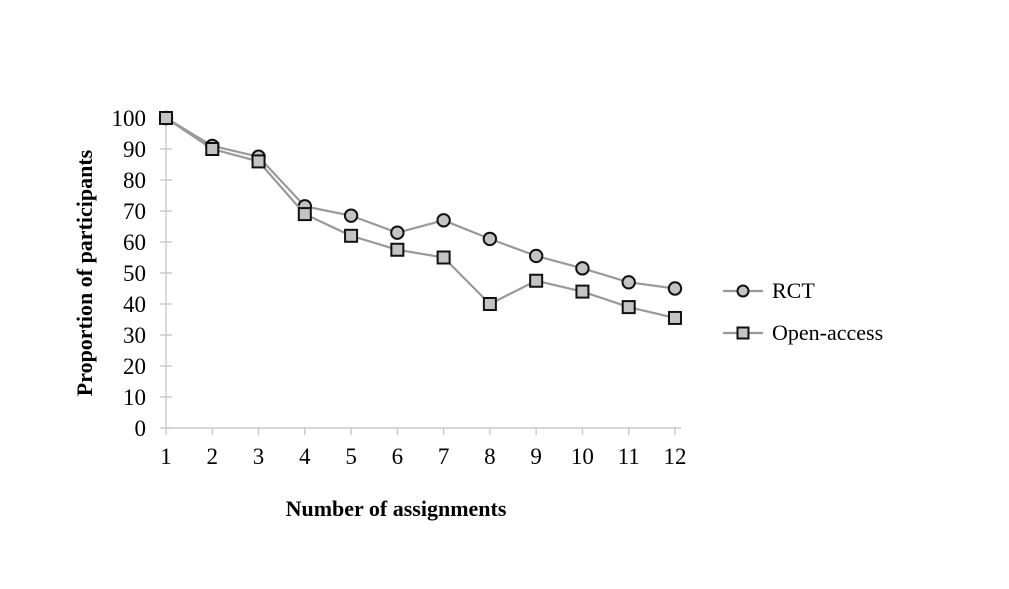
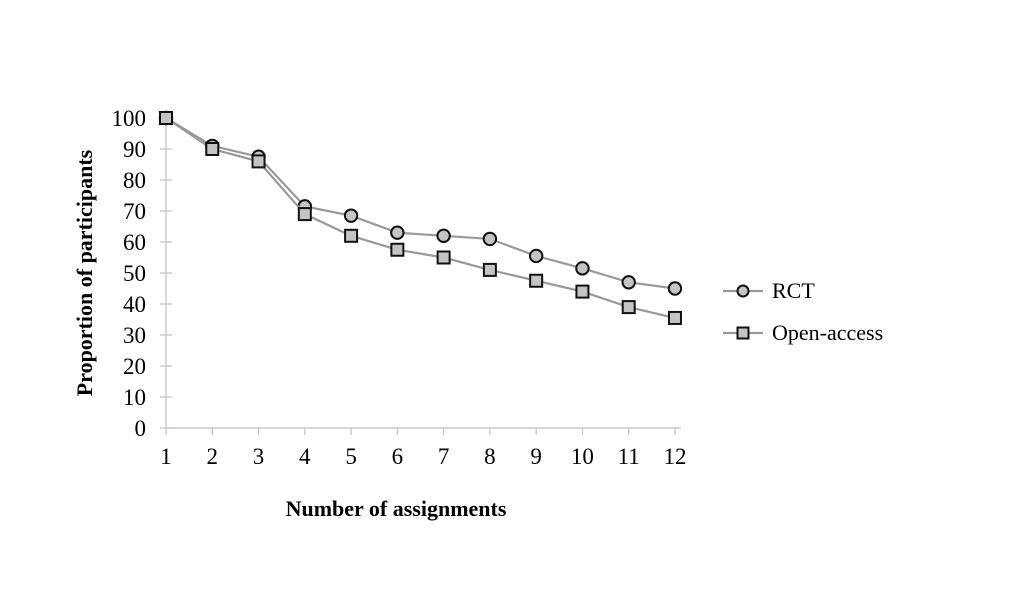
RCT/7: 67 -> 62
Open-access/8: 40 -> 51
